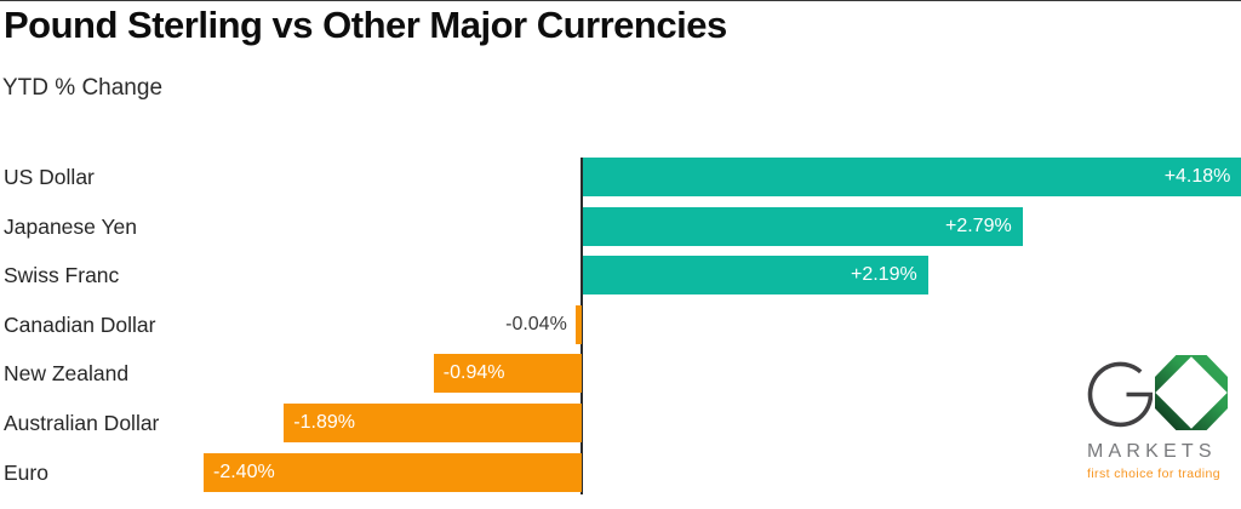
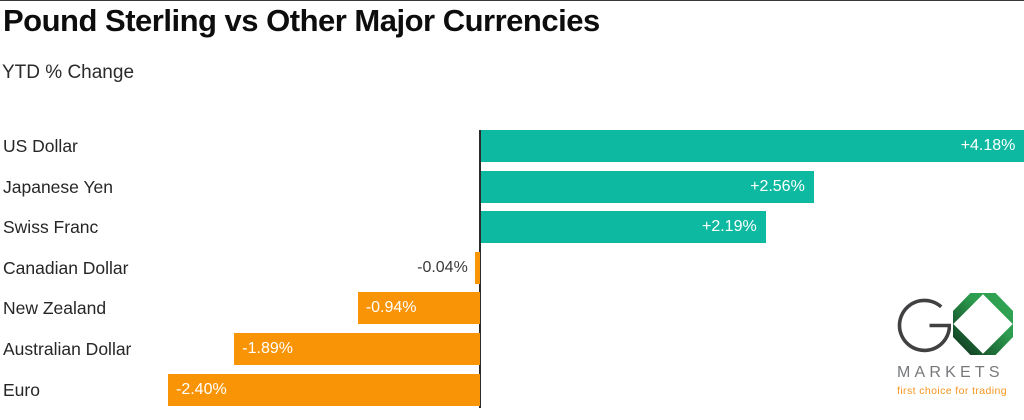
Japanese Yen: +2.79% -> +2.56%
